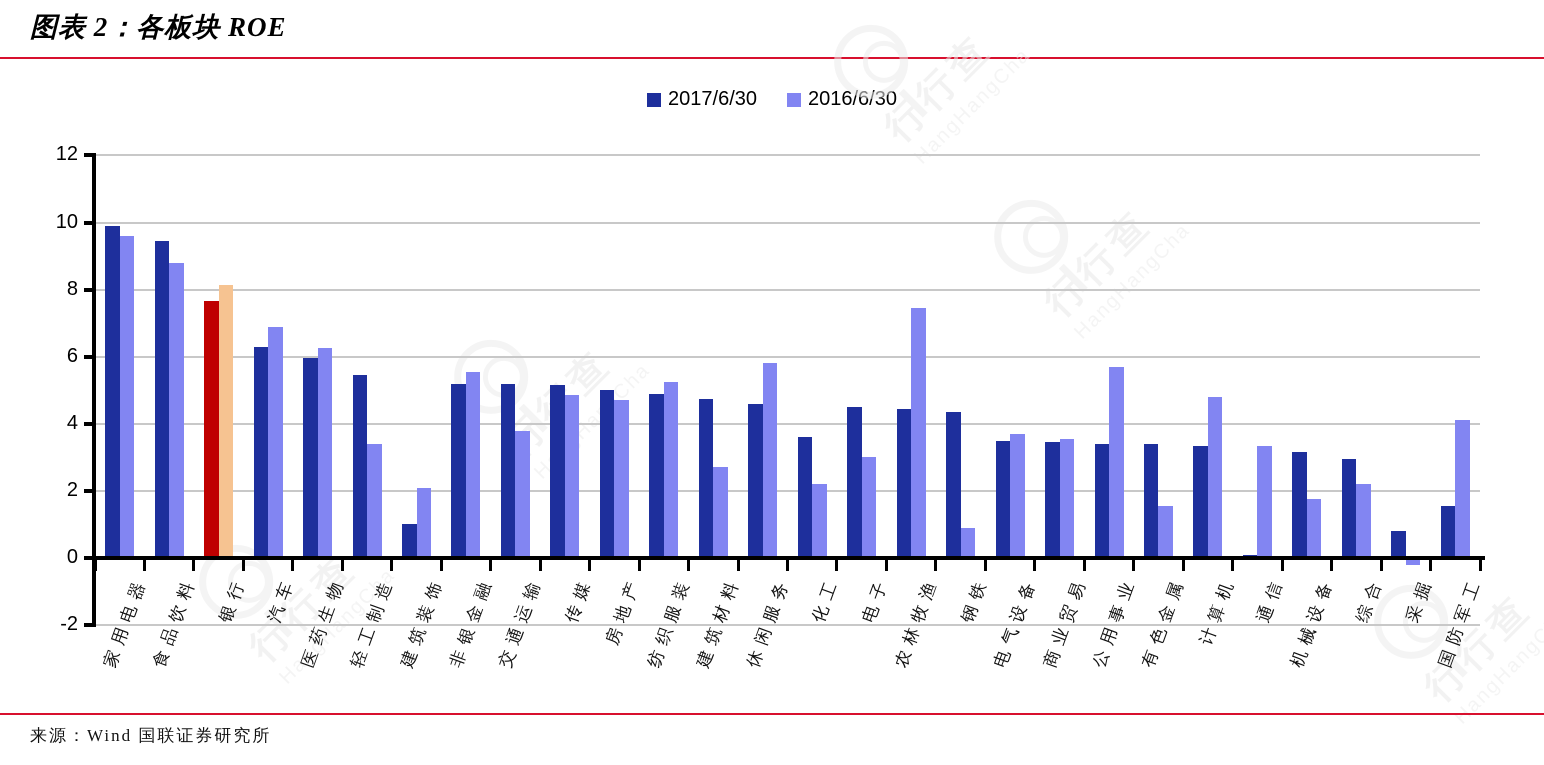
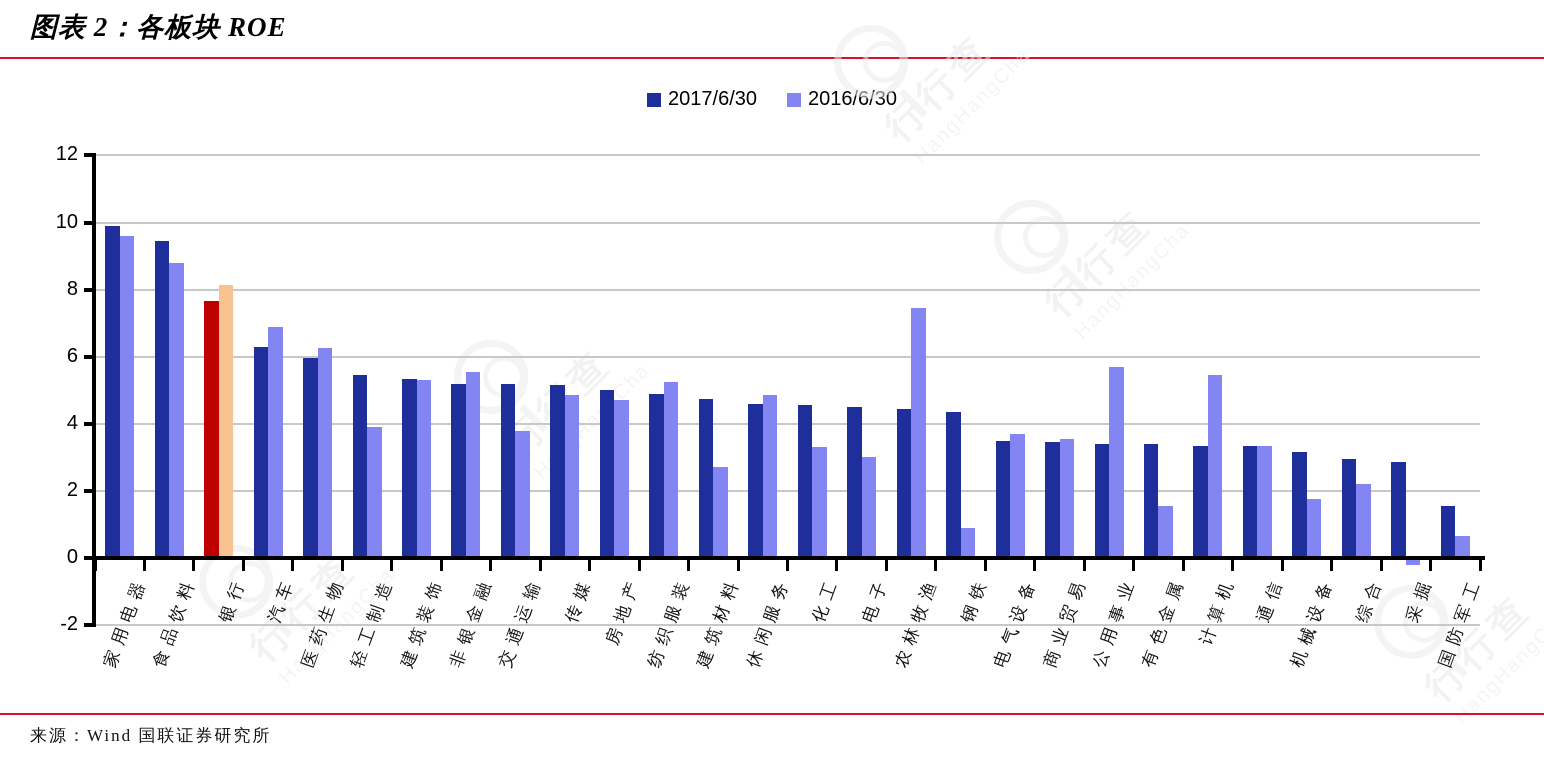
2016/6/30/轻工制造: 3.4 -> 3.9
2017/6/30/建筑装饰: 1.0 -> 5.3
2016/6/30/建筑装饰: 2.1 -> 5.3
2016/6/30/休闲服务: 5.8 -> 4.8
2017/6/30/化工: 3.6 -> 4.5
2016/6/30/化工: 2.2 -> 3.3
2016/6/30/计算机: 4.8 -> 5.5
2017/6/30/通信: 0.1 -> 3.4
2017/6/30/采掘: 0.8 -> 2.9
2016/6/30/国防军工: 4.1 -> 0.7
